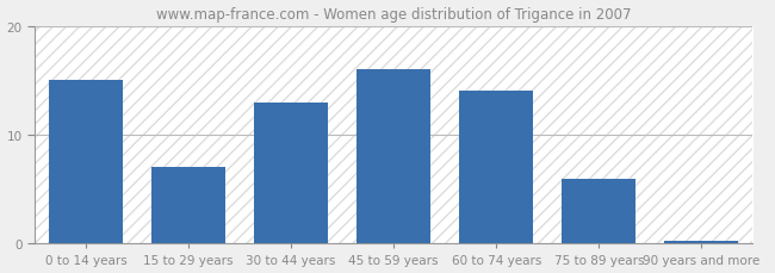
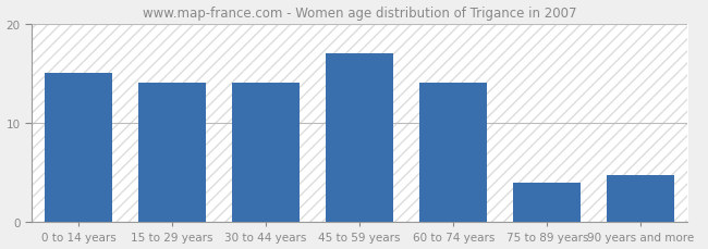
15 to 29 years: 7.0 -> 14.0
30 to 44 years: 13.0 -> 14.0
45 to 59 years: 16.0 -> 17.0
75 to 89 years: 6.0 -> 4.0
90 years and more: 0.3 -> 4.8
